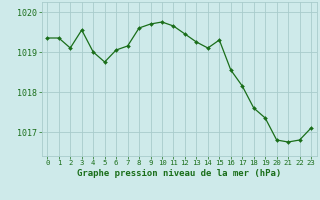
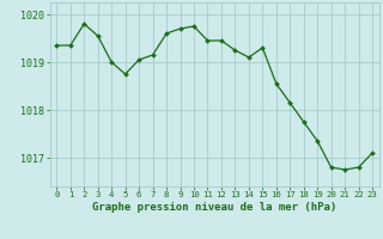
2: 1019.10 -> 1019.80
11: 1019.65 -> 1019.45
18: 1017.60 -> 1017.75
